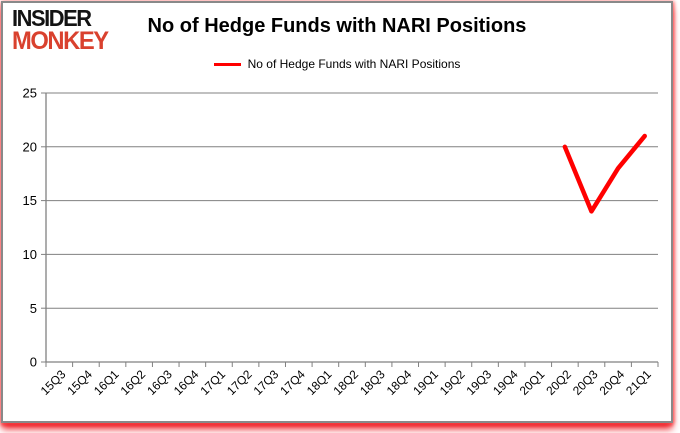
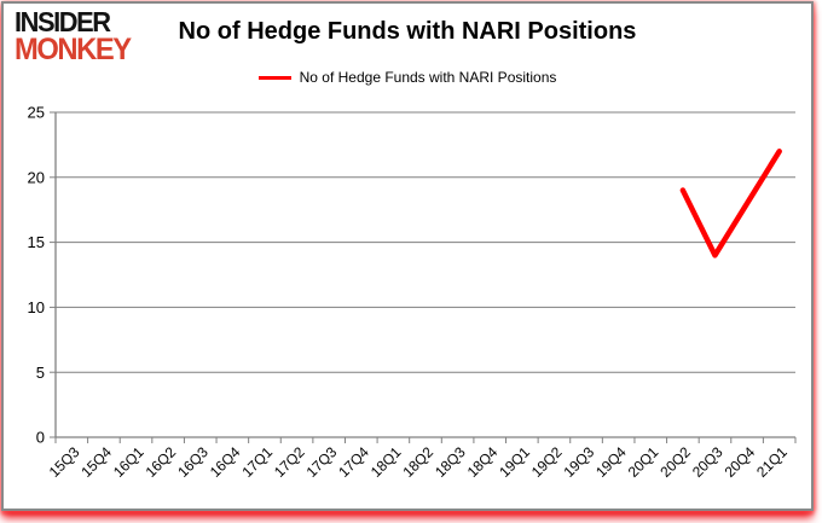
20Q2: 20 -> 19
21Q1: 21 -> 22
